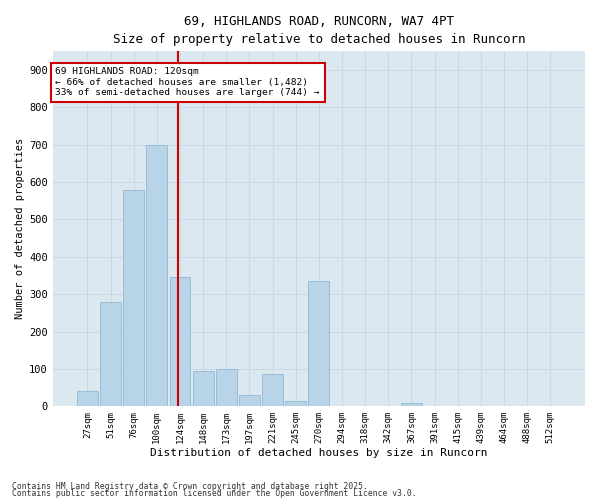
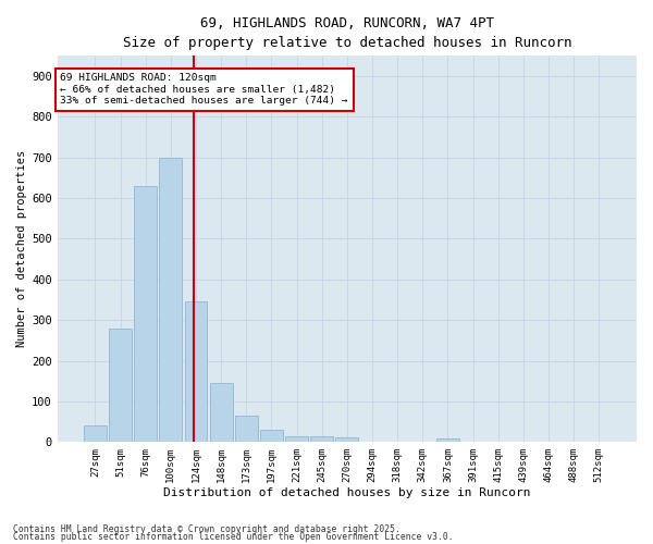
76sqm: 580 -> 630
148sqm: 95 -> 145
173sqm: 100 -> 65
221sqm: 85 -> 15
270sqm: 335 -> 10
